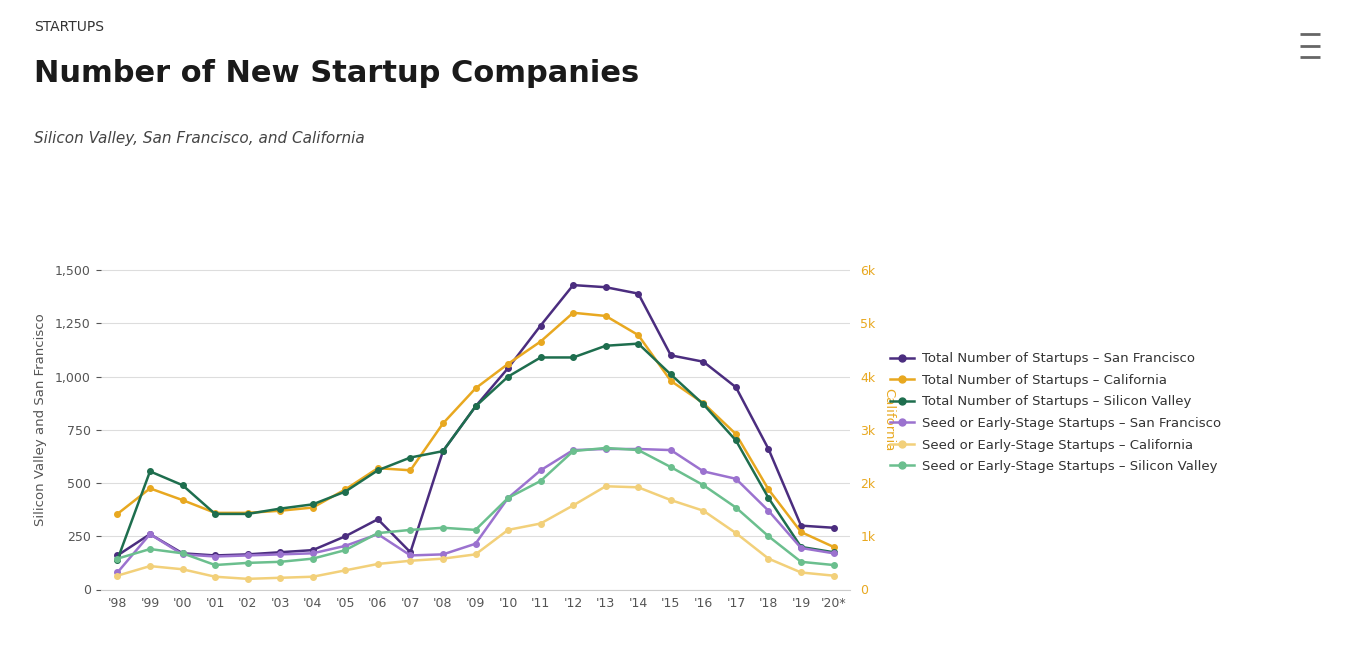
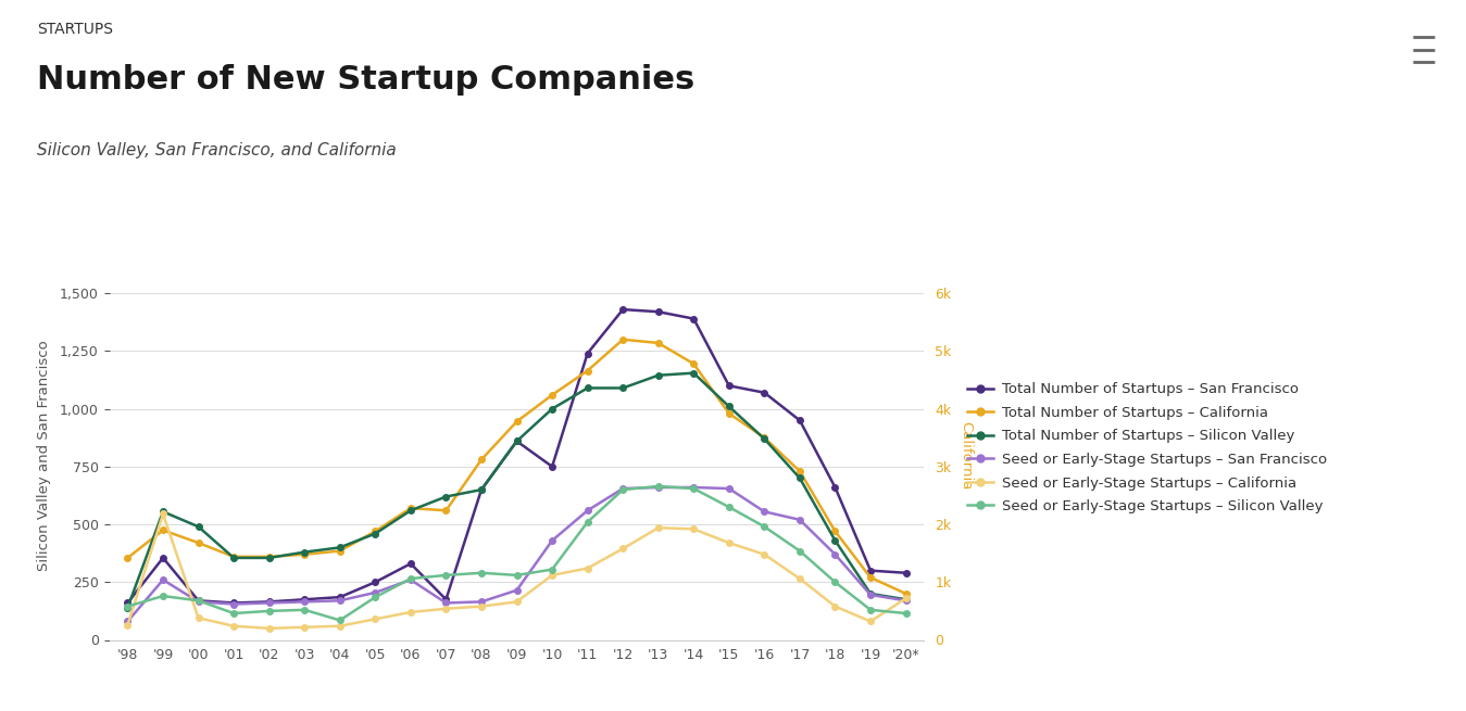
Total Number of Startups – San Francisco/'99: 260 -> 355
Seed or Early-Stage Startups – California/'99: 110 -> 545
Seed or Early-Stage Startups – Silicon Valley/'04: 145 -> 85
Total Number of Startups – San Francisco/'10: 1,040 -> 750
Seed or Early-Stage Startups – Silicon Valley/'10: 430 -> 305
Seed or Early-Stage Startups – California/'20*: 65 -> 180
